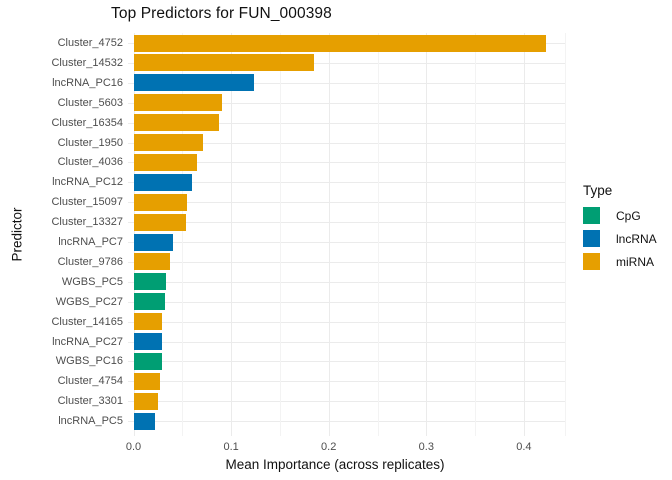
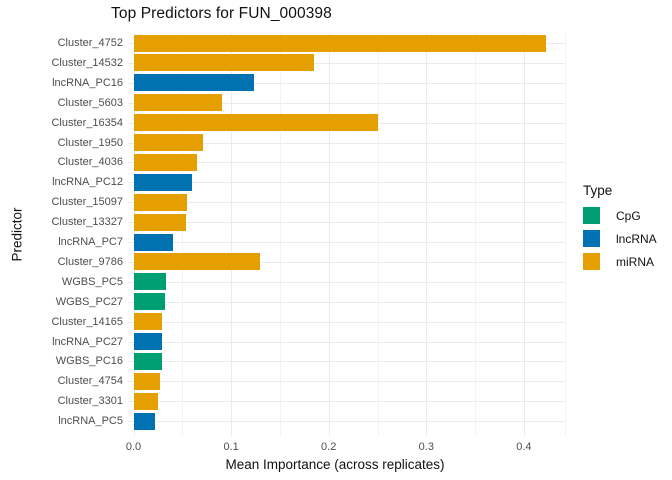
Cluster_16354: 0.09 -> 0.25
Cluster_9786: 0.04 -> 0.13
